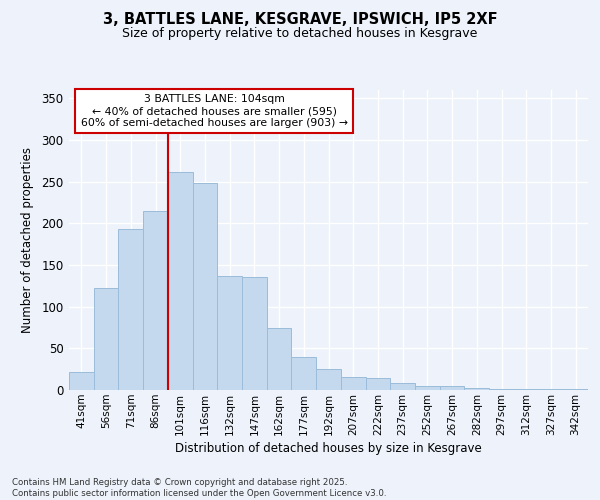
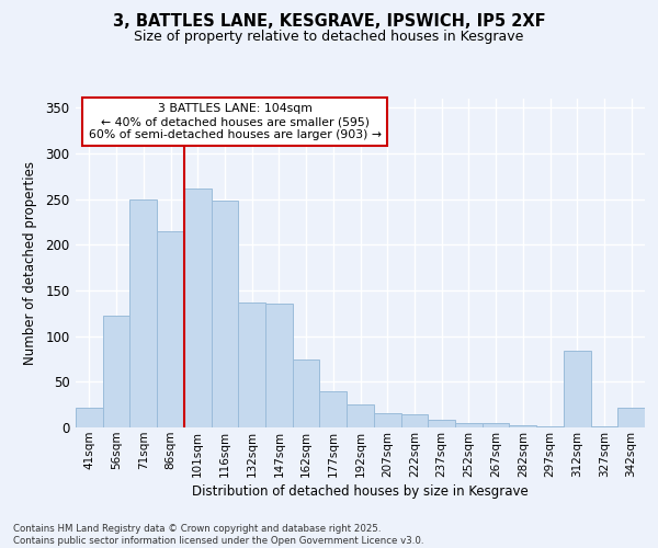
71sqm: 193 -> 250
312sqm: 1 -> 84
342sqm: 1 -> 22
